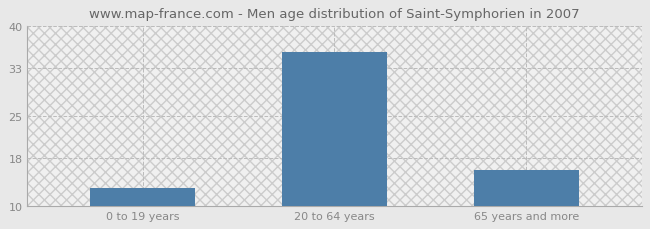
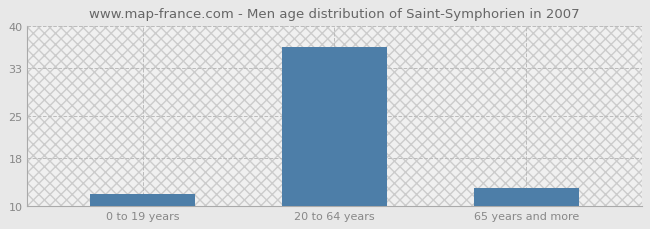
0 to 19 years: 13.0 -> 12.0
20 to 64 years: 35.6 -> 36.5
65 years and more: 16.0 -> 13.0
